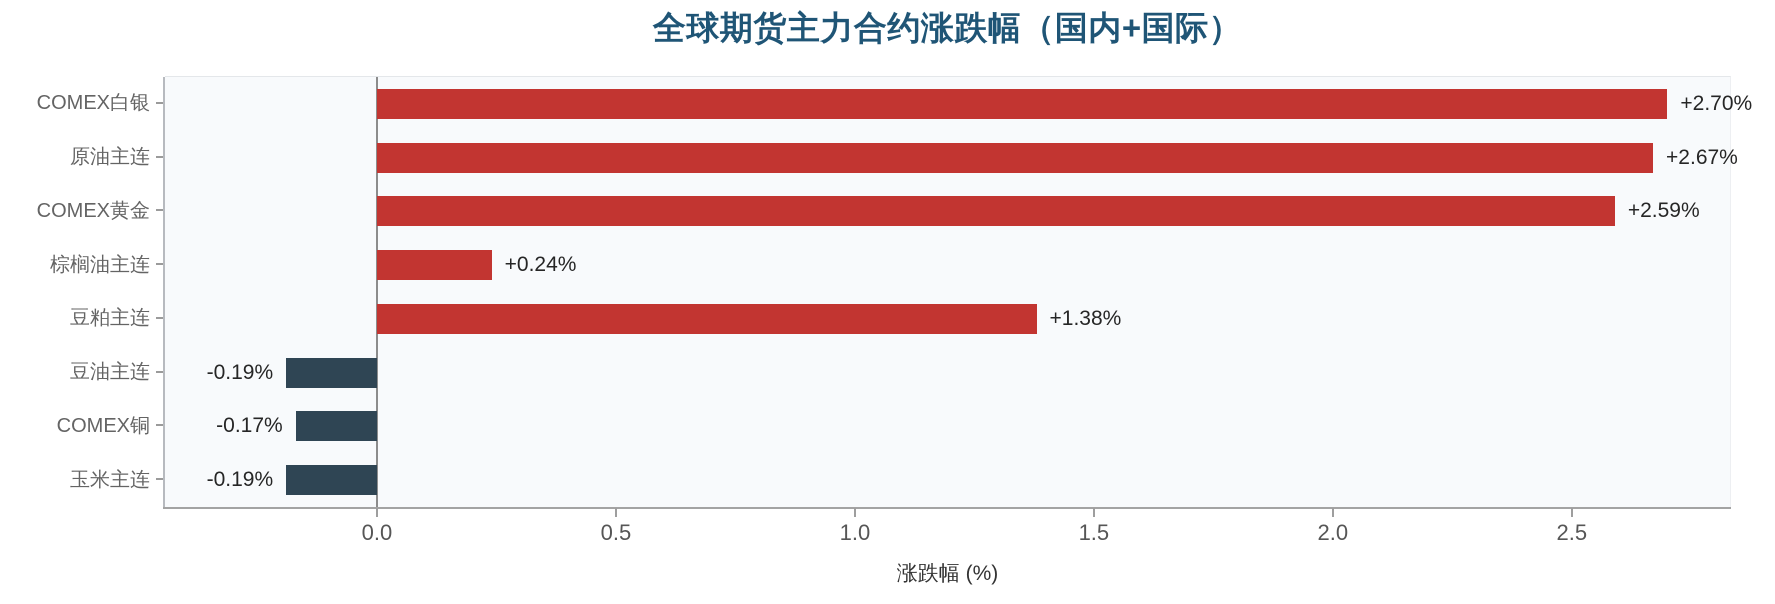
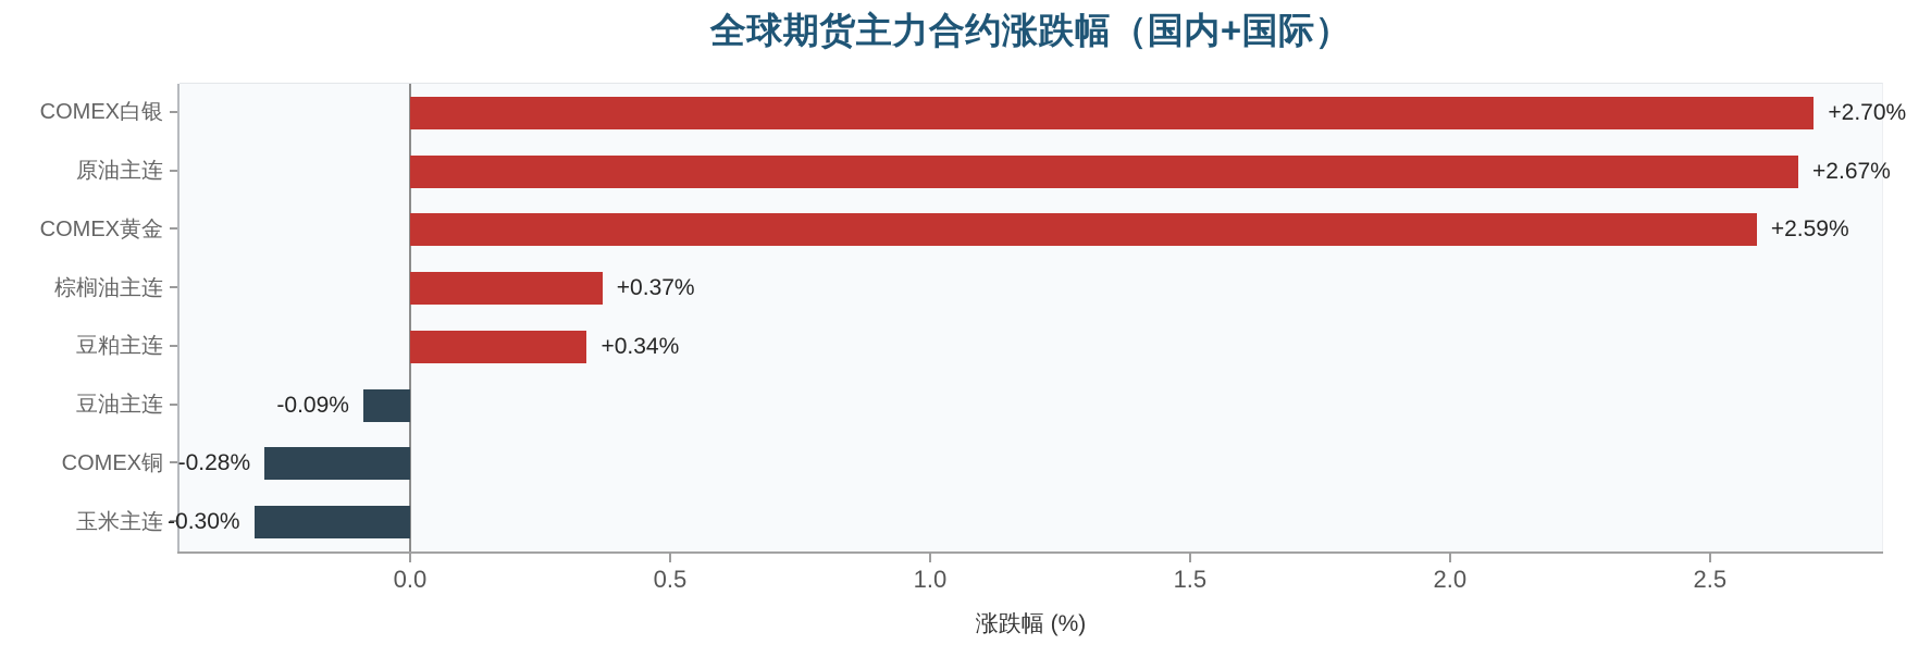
棕榈油主连: +0.24% -> +0.37%
豆粕主连: +1.38% -> +0.34%
豆油主连: -0.19% -> -0.09%
COMEX铜: -0.17% -> -0.28%
玉米主连: -0.19% -> -0.30%
